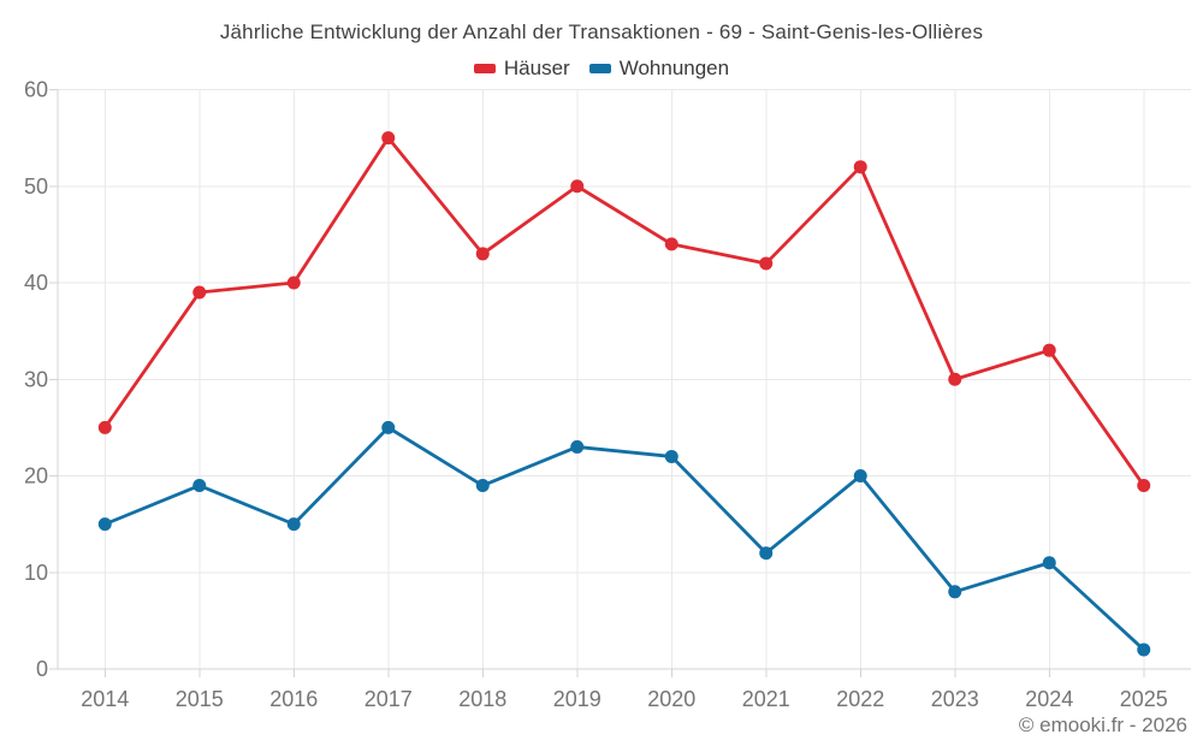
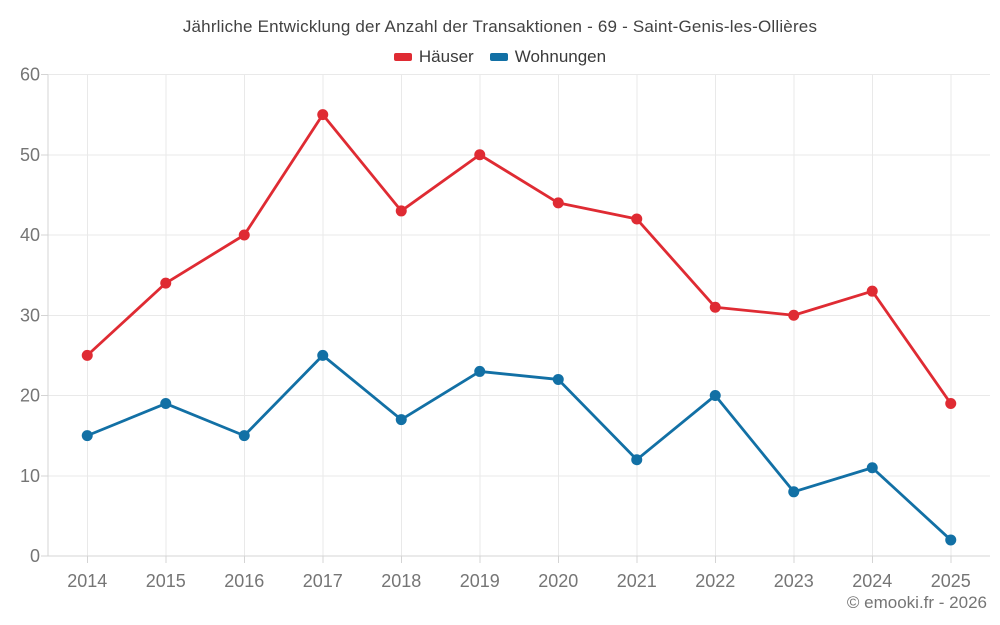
Häuser/2015: 39 -> 34
Wohnungen/2018: 19 -> 17
Häuser/2022: 52 -> 31
